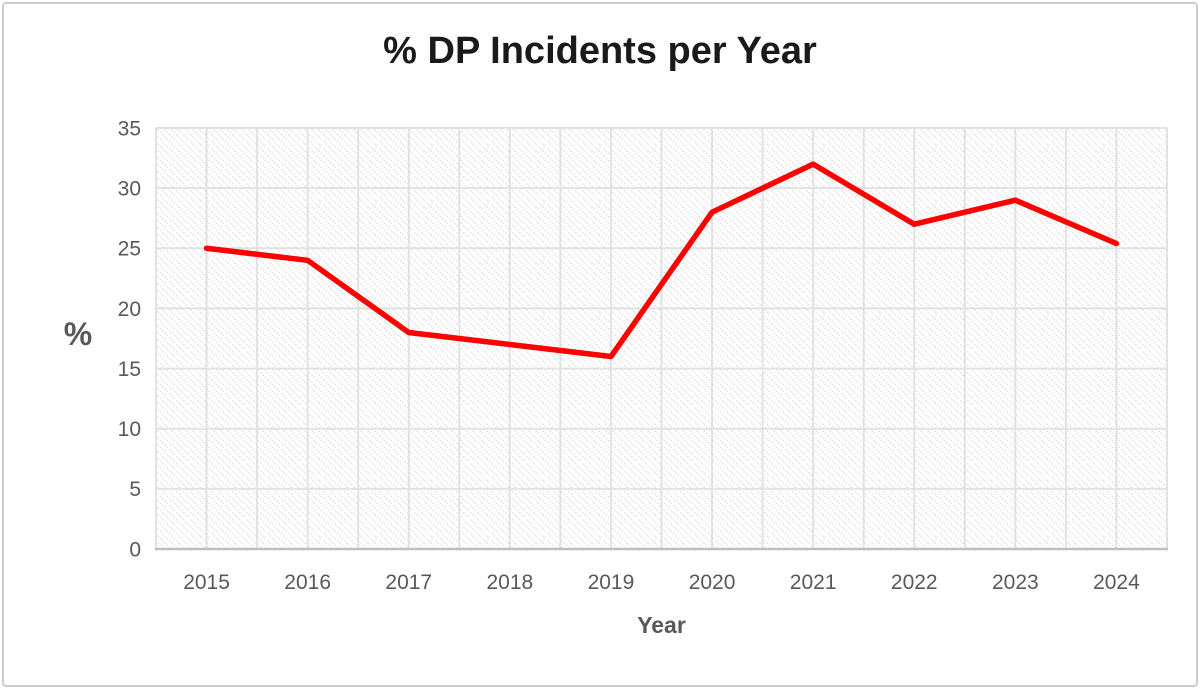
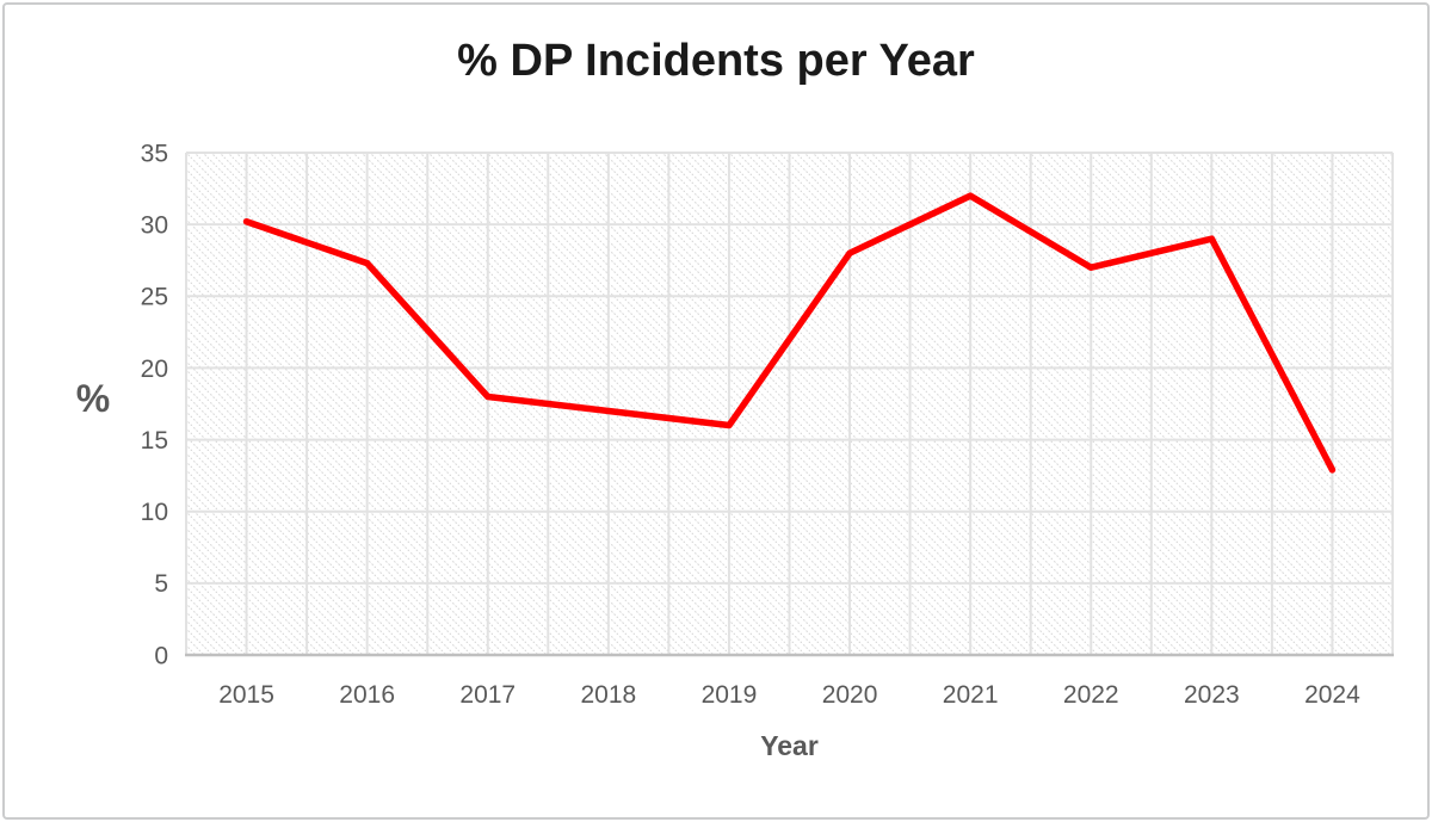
2015: 25.0 -> 30.2
2016: 24.0 -> 27.3
2024: 25.4 -> 12.9
